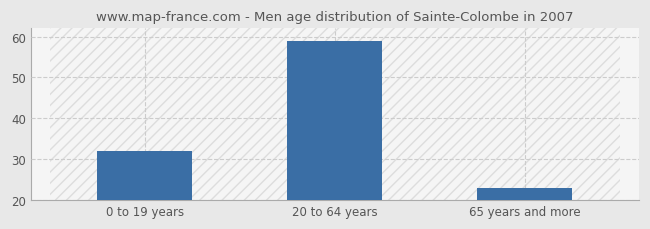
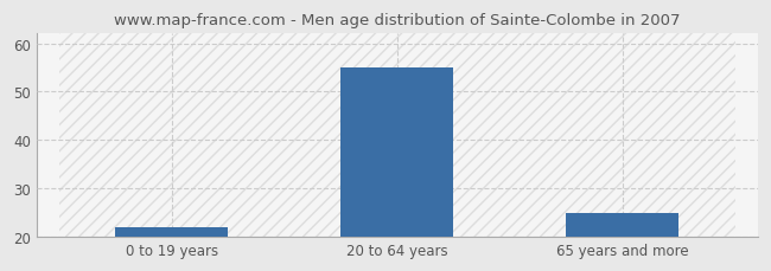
0 to 19 years: 32 -> 22
20 to 64 years: 59 -> 55
65 years and more: 23 -> 25
